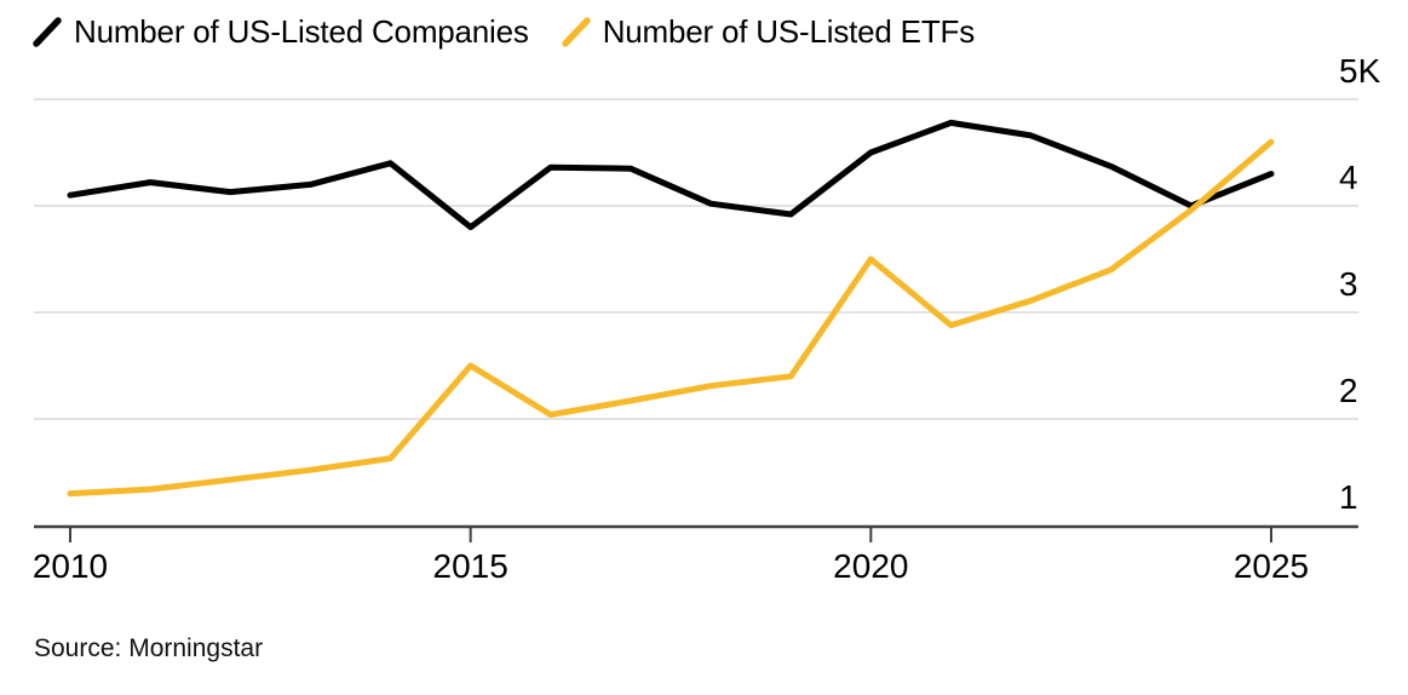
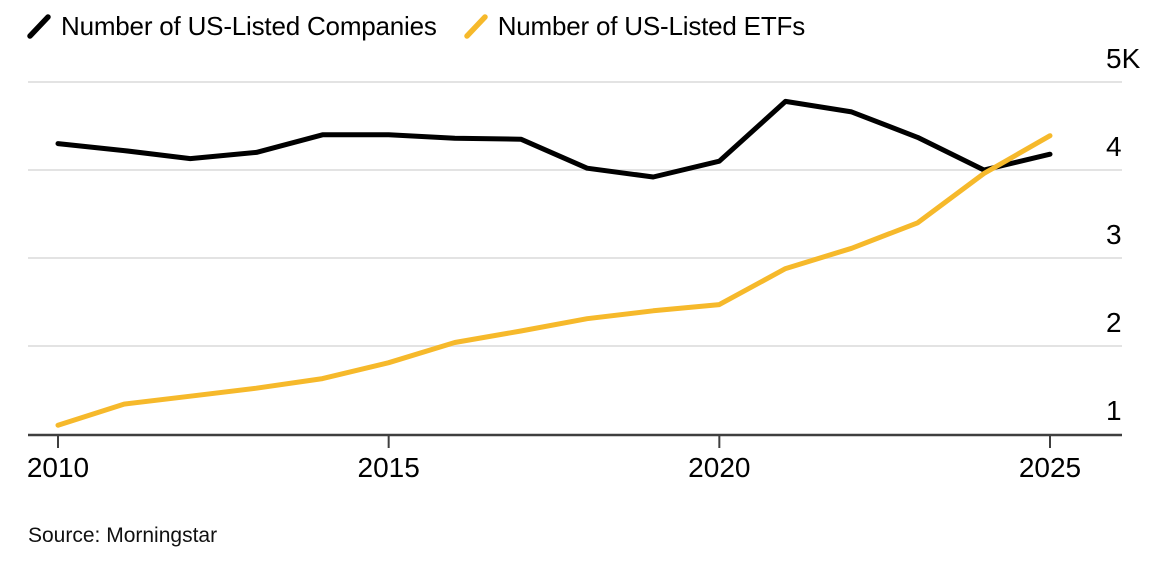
Number of US-Listed Companies/2010: 4.1K -> 4.3K
Number of US-Listed ETFs/2010: 1.3K -> 1.1K
Number of US-Listed Companies/2015: 3.8K -> 4.4K
Number of US-Listed ETFs/2015: 2.5K -> 1.8K
Number of US-Listed Companies/2020: 4.5K -> 4.1K
Number of US-Listed ETFs/2020: 3.5K -> 2.5K
Number of US-Listed Companies/2025: 4.3K -> 4.2K
Number of US-Listed ETFs/2025: 4.6K -> 4.4K
